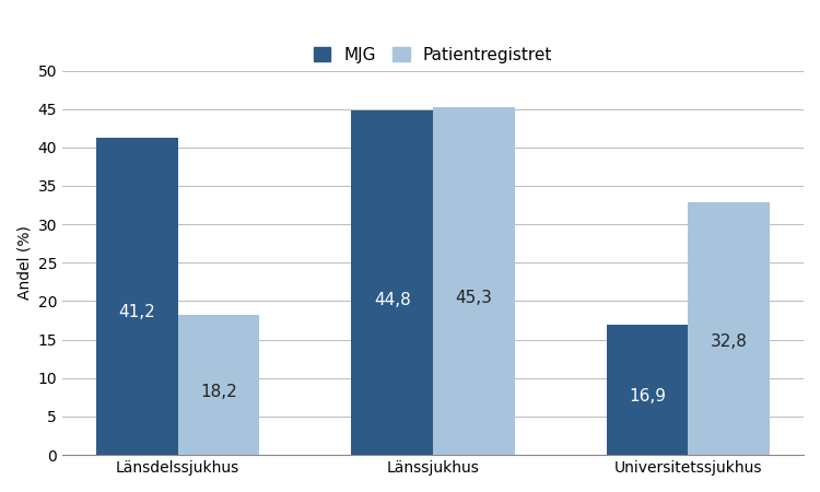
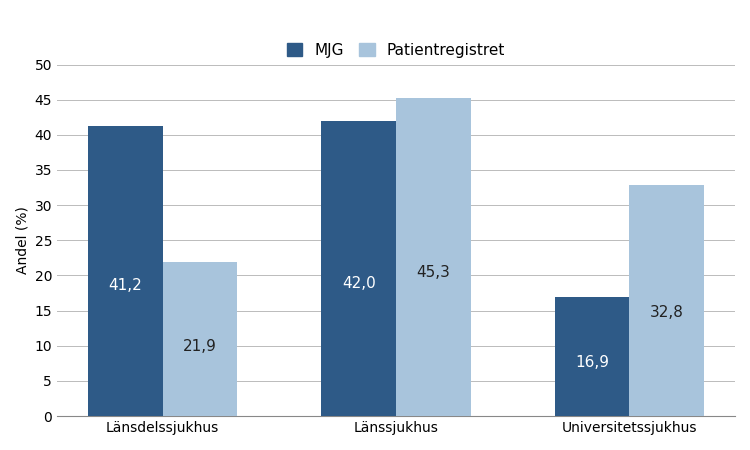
Patientregistret/Länsdelssjukhus: 18,2 -> 21,9
MJG/Länssjukhus: 44,8 -> 42,0
